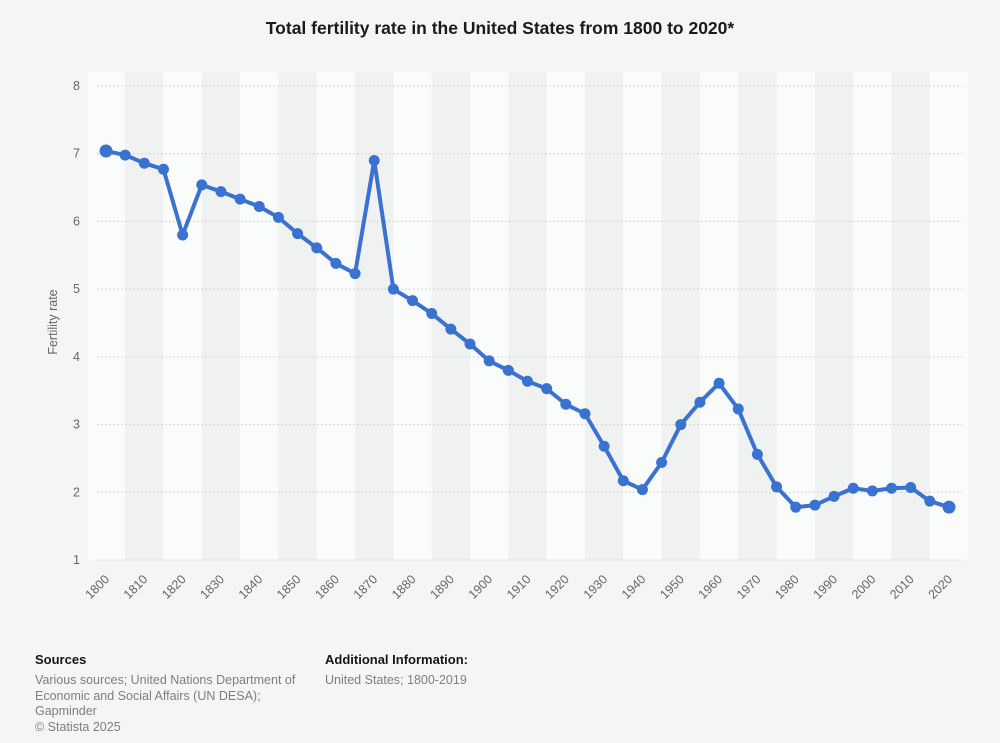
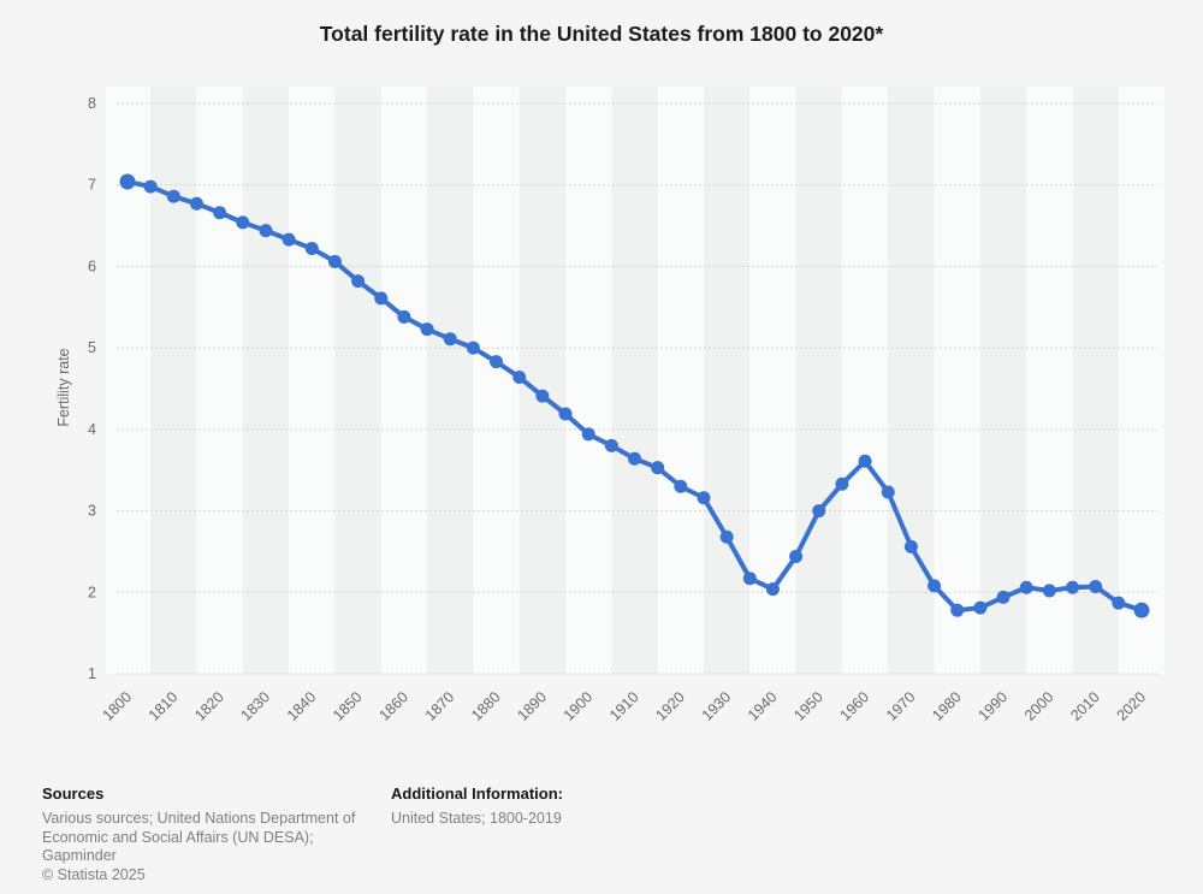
1820: 5.8 -> 6.7
1870: 6.9 -> 5.1
